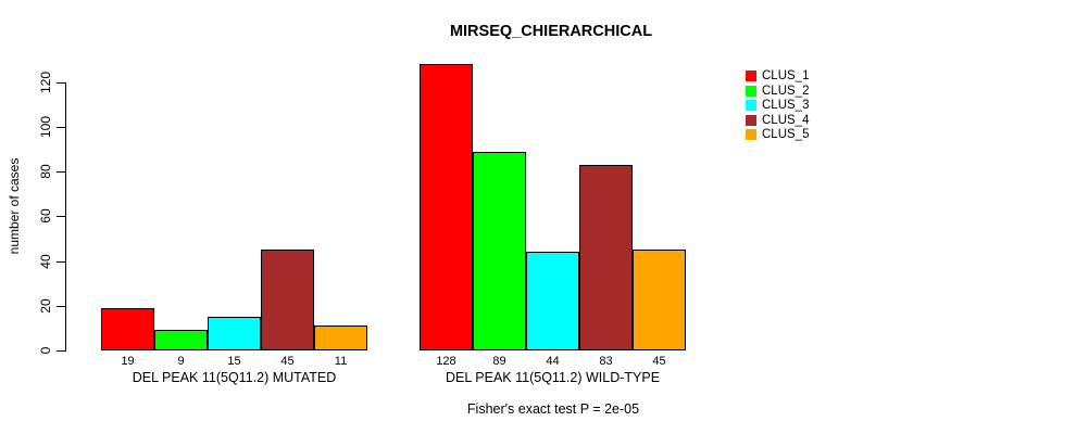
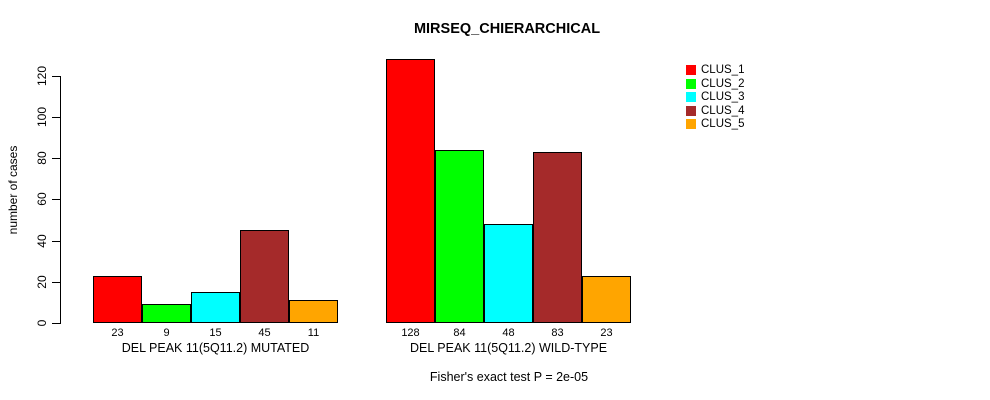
CLUS_1/DEL PEAK 11(5Q11.2) MUTATED: 19 -> 23
CLUS_2/DEL PEAK 11(5Q11.2) WILD-TYPE: 89 -> 84
CLUS_3/DEL PEAK 11(5Q11.2) WILD-TYPE: 44 -> 48
CLUS_5/DEL PEAK 11(5Q11.2) WILD-TYPE: 45 -> 23
